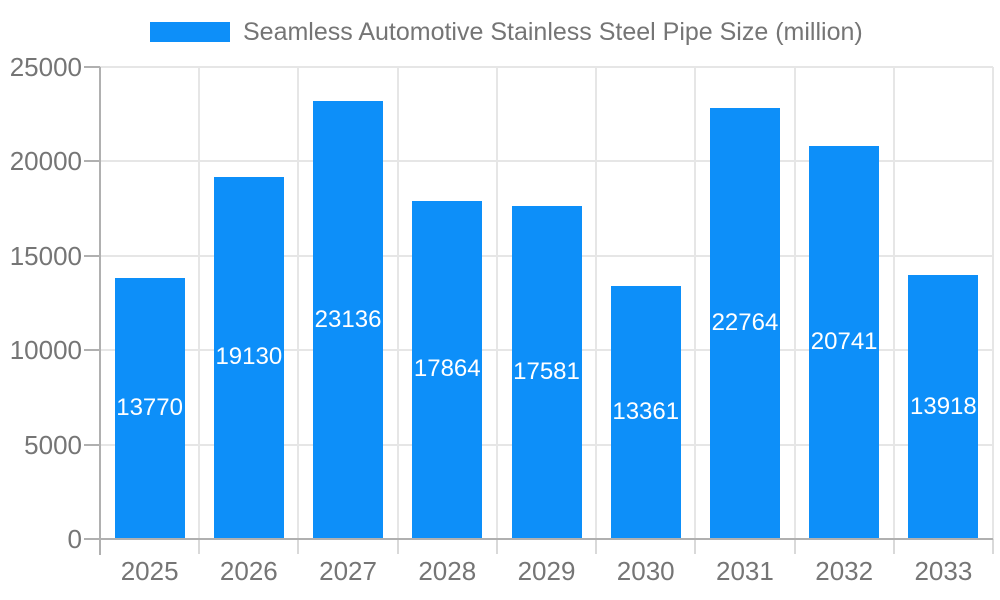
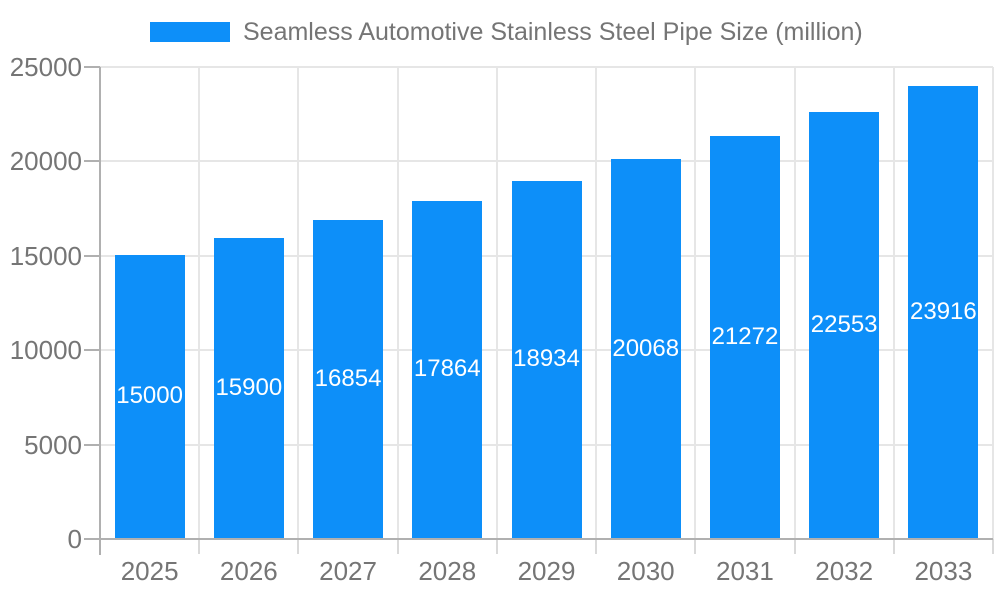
2025: 13770 -> 15000
2026: 19130 -> 15900
2027: 23136 -> 16854
2029: 17581 -> 18934
2030: 13361 -> 20068
2031: 22764 -> 21272
2032: 20741 -> 22553
2033: 13918 -> 23916
